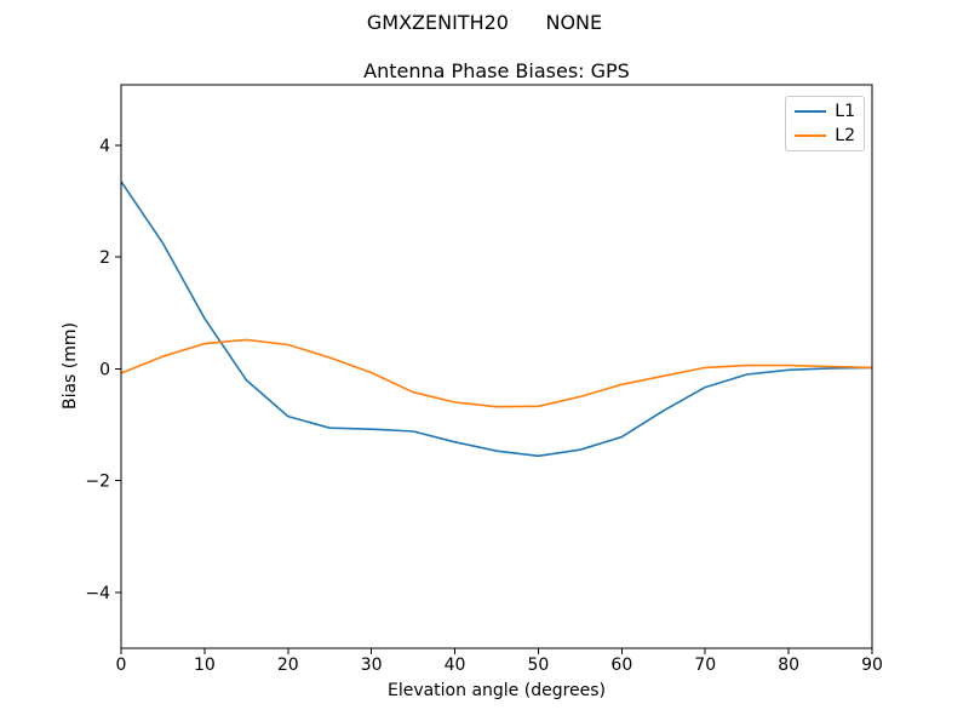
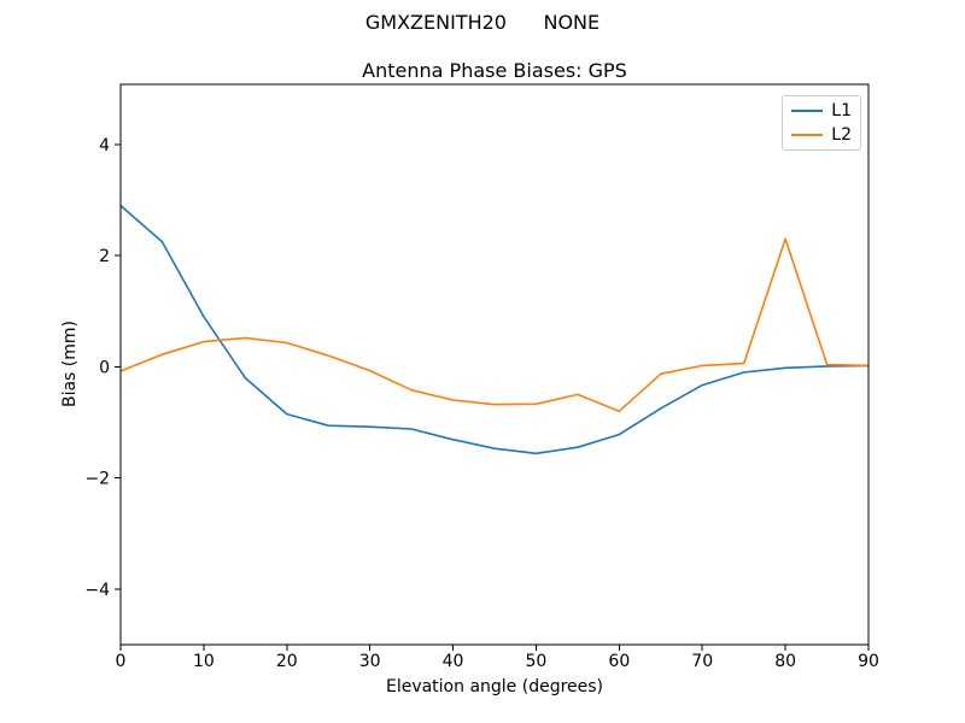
L1/0: 3.4 -> 2.9
L2/60: -0.3 -> -0.8
L2/80: 0.1 -> 2.3
